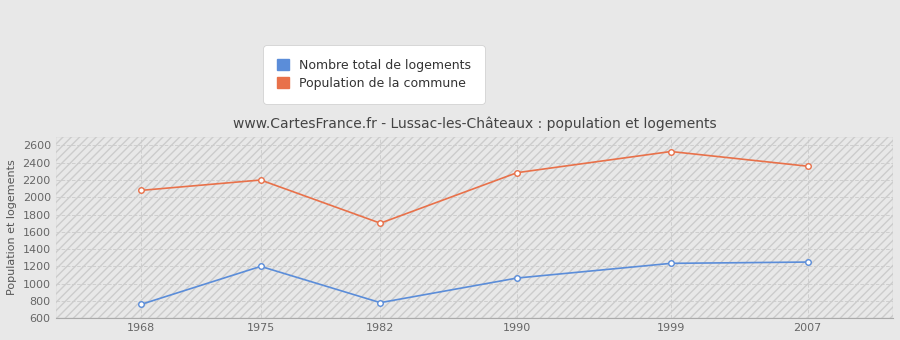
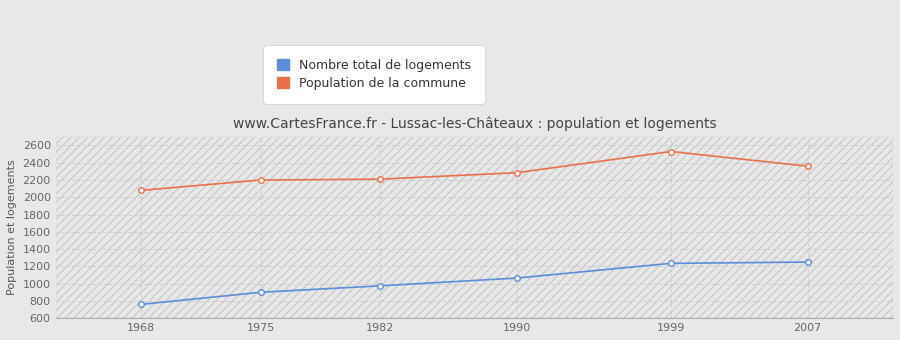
Nombre total de logements/1975: 1200 -> 900
Nombre total de logements/1982: 780 -> 980
Population de la commune/1982: 1700 -> 2210
